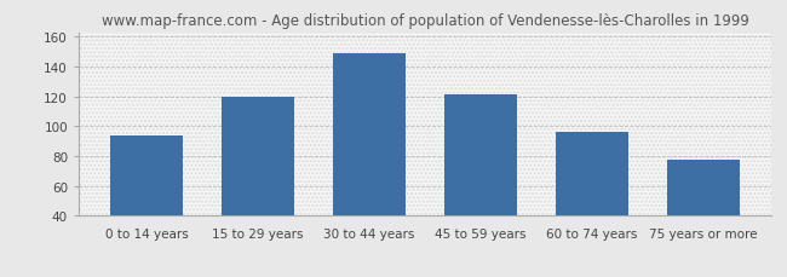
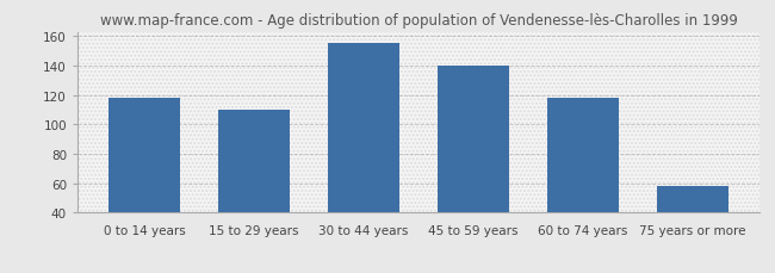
0 to 14 years: 94 -> 118
15 to 29 years: 120 -> 110
30 to 44 years: 149 -> 155
45 to 59 years: 121 -> 140
60 to 74 years: 96 -> 118
75 years or more: 78 -> 58
